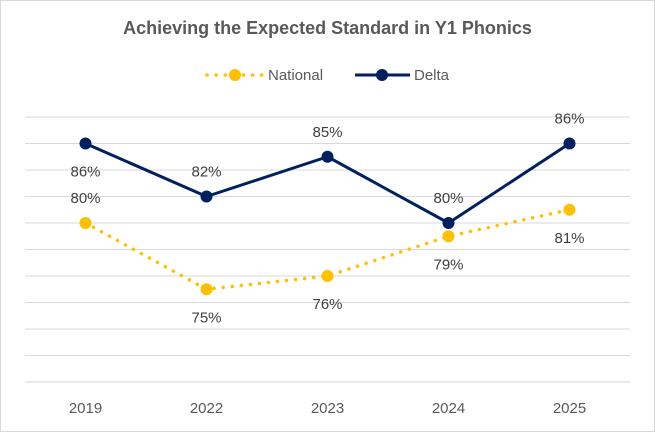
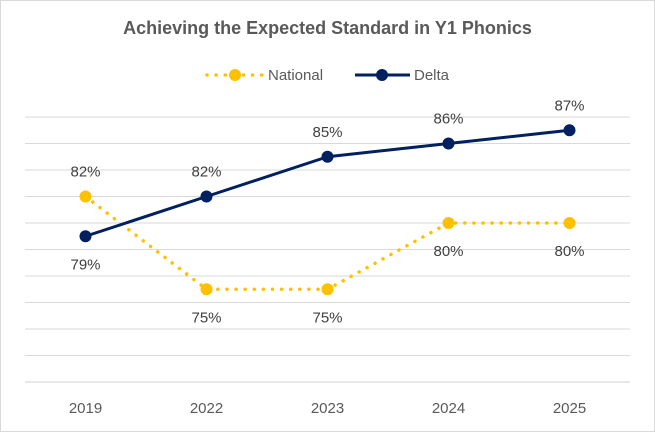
National/2019: 80% -> 82%
Delta/2019: 86% -> 79%
National/2023: 76% -> 75%
National/2024: 79% -> 80%
Delta/2024: 80% -> 86%
National/2025: 81% -> 80%
Delta/2025: 86% -> 87%
